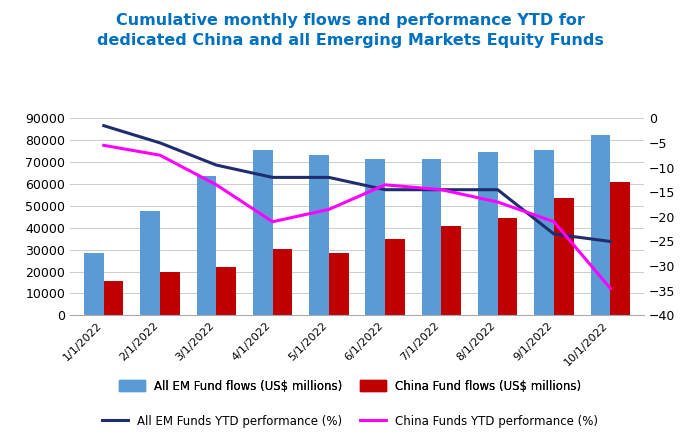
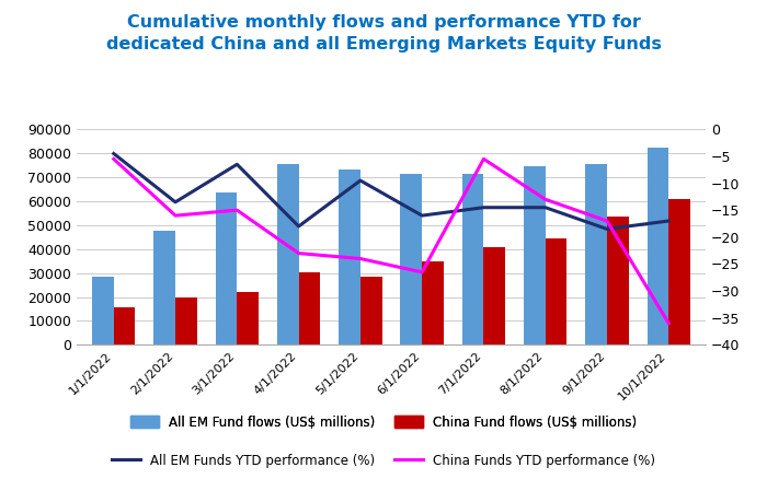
All EM Funds YTD performance (%)/1/1/2022: -1.5 -> -4.5
All EM Funds YTD performance (%)/2/1/2022: -5.0 -> -13.5
China Funds YTD performance (%)/2/1/2022: -7.5 -> -16.0
All EM Funds YTD performance (%)/3/1/2022: -9.5 -> -6.5
China Funds YTD performance (%)/3/1/2022: -13.5 -> -15.0
All EM Funds YTD performance (%)/4/1/2022: -12.0 -> -18.0
China Funds YTD performance (%)/4/1/2022: -21.0 -> -23.0
All EM Funds YTD performance (%)/5/1/2022: -12.0 -> -9.5
China Funds YTD performance (%)/5/1/2022: -18.5 -> -24.0
All EM Funds YTD performance (%)/6/1/2022: -14.5 -> -16.0
China Funds YTD performance (%)/6/1/2022: -13.5 -> -26.5
China Funds YTD performance (%)/7/1/2022: -14.5 -> -5.5
China Funds YTD performance (%)/8/1/2022: -17.0 -> -13.0
All EM Funds YTD performance (%)/9/1/2022: -23.5 -> -18.5
China Funds YTD performance (%)/9/1/2022: -21.0 -> -17.0
All EM Funds YTD performance (%)/10/1/2022: -25.0 -> -17.0
China Funds YTD performance (%)/10/1/2022: -34.5 -> -36.0
